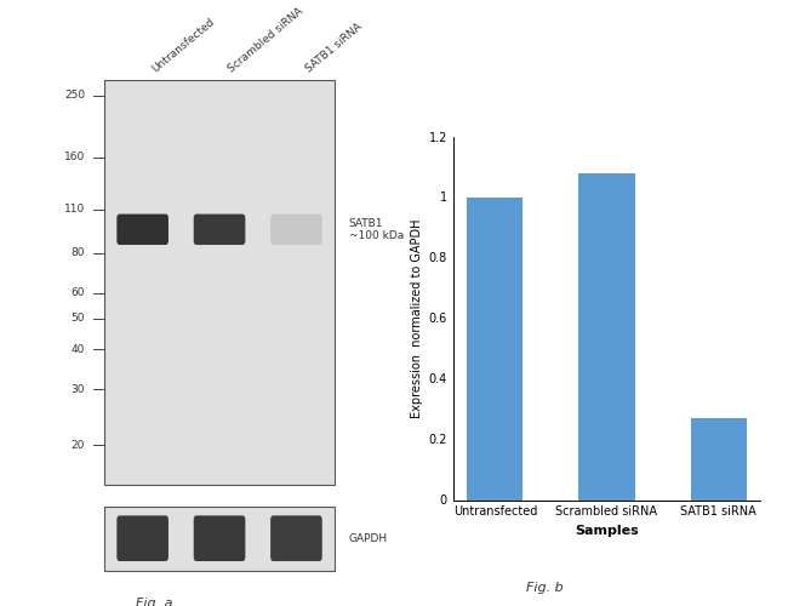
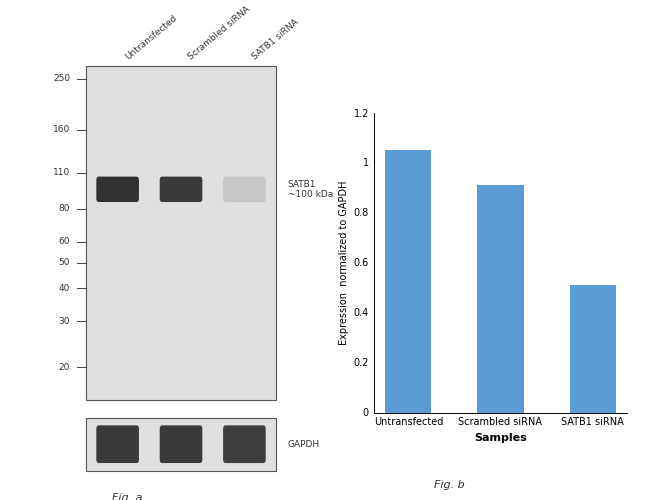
Untransfected: 1.00 -> 1.05
Scrambled siRNA: 1.08 -> 0.91
SATB1 siRNA: 0.27 -> 0.51
